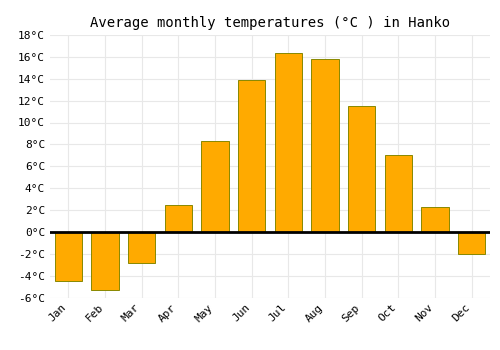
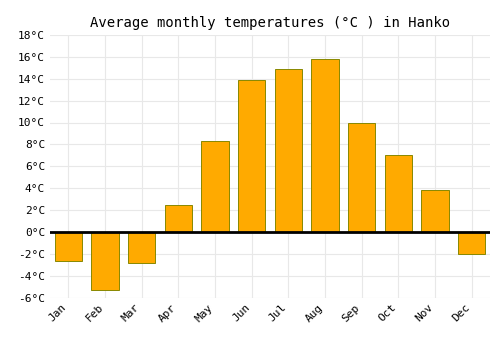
Jan: -4.5°C -> -2.7°C
Jul: 16.4°C -> 14.9°C
Sep: 11.5°C -> 10.0°C
Nov: 2.3°C -> 3.8°C
